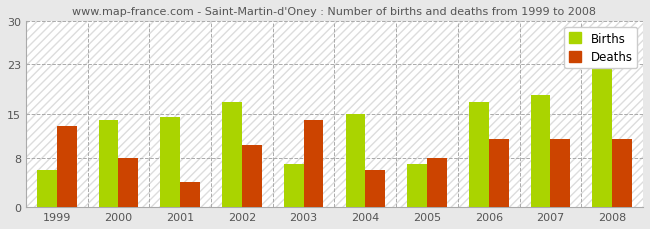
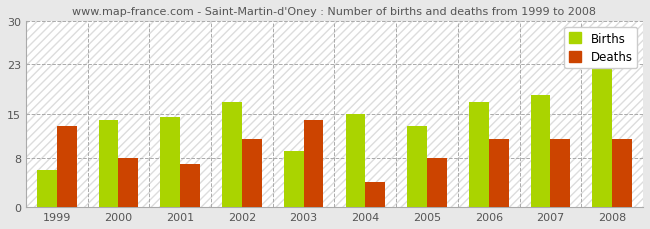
Deaths/2001: 4 -> 7
Deaths/2002: 10 -> 11
Births/2003: 7.0 -> 9.0
Deaths/2004: 6 -> 4
Births/2005: 7.0 -> 13.0
